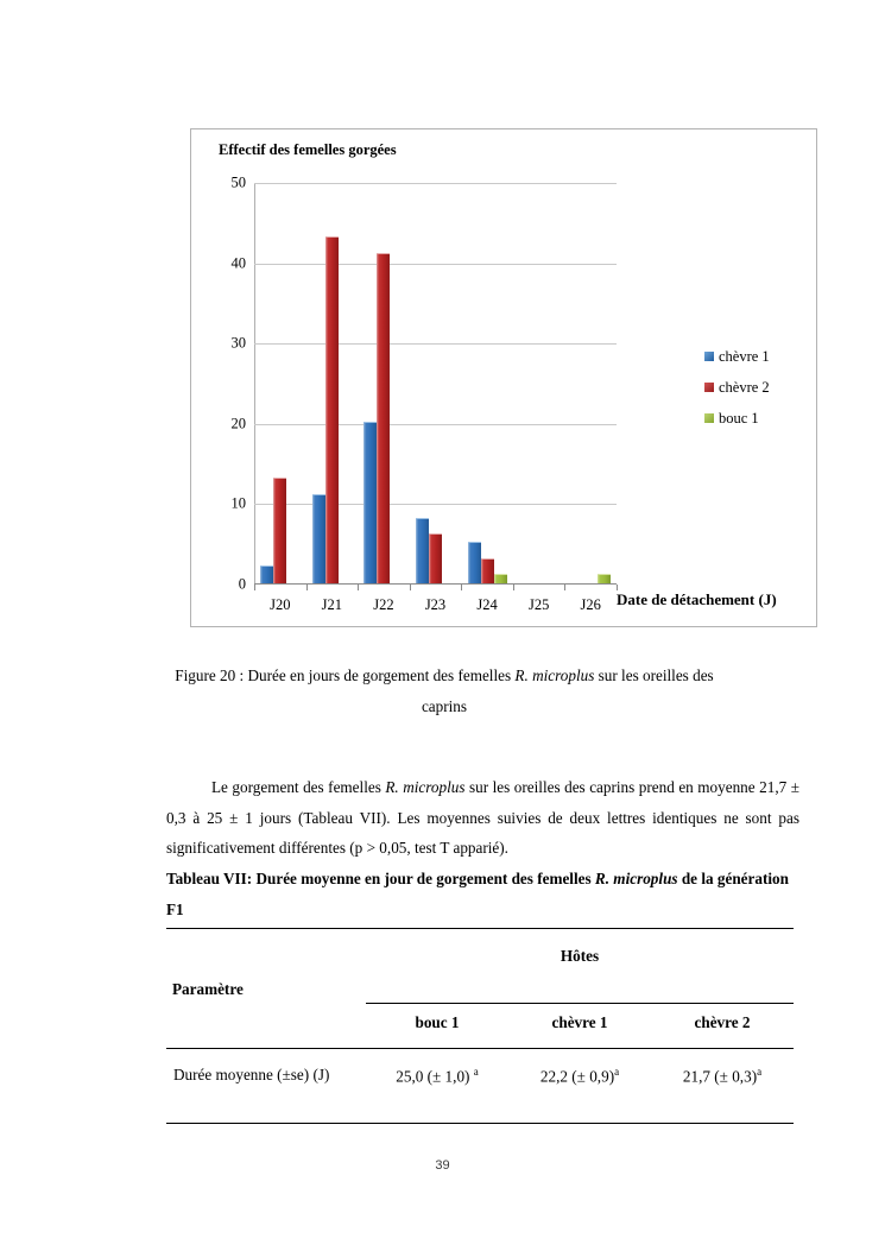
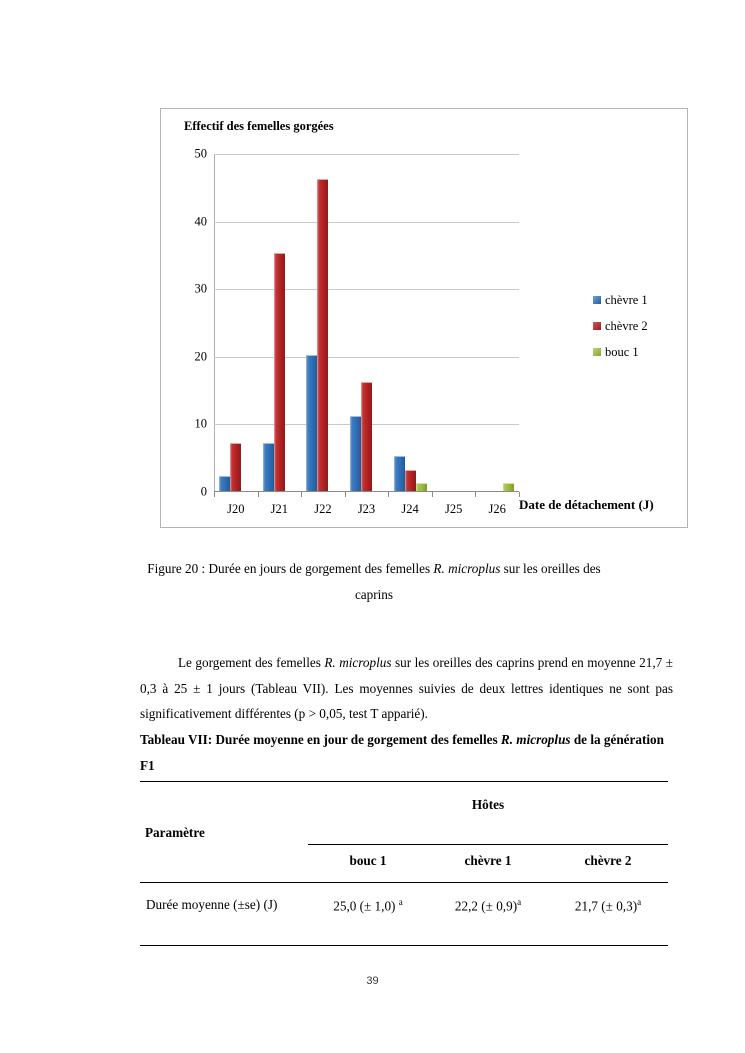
chèvre 2/J20: 13 -> 7
chèvre 1/J21: 11 -> 7
chèvre 2/J21: 43 -> 35
chèvre 2/J22: 41 -> 46
chèvre 1/J23: 8 -> 11
chèvre 2/J23: 6 -> 16
